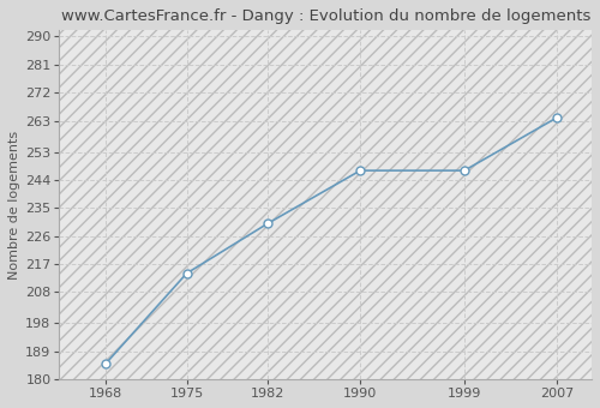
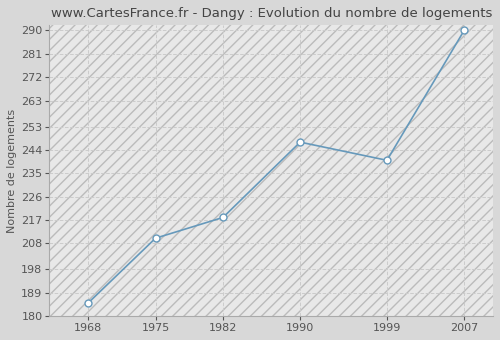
1975: 214 -> 210
1982: 230 -> 218
1999: 247 -> 240
2007: 264 -> 290
